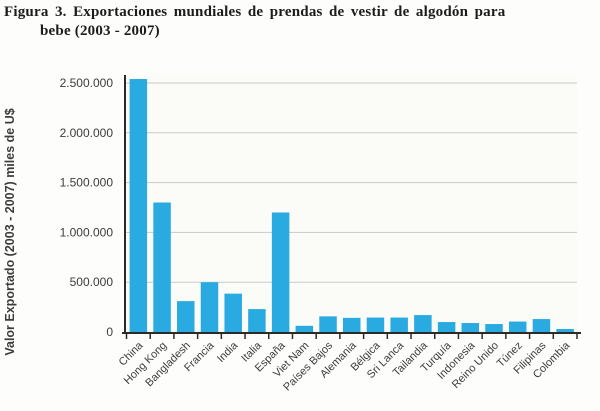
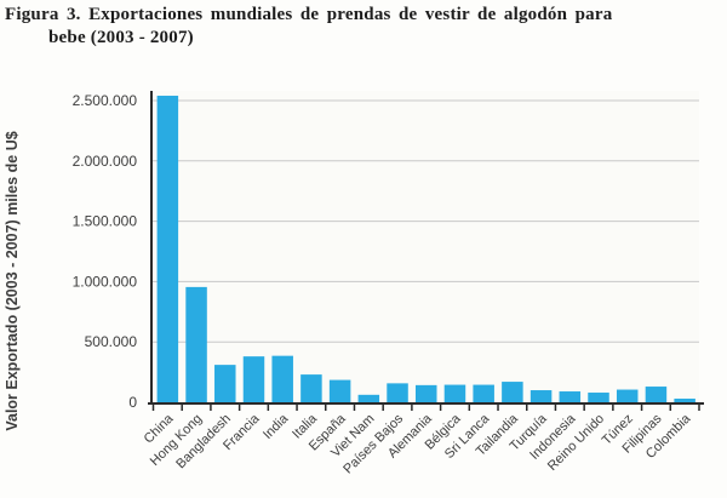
Hong Kong: 1300000 -> 1000000
Francia: 500000 -> 400000
España: 1200000 -> 200000
